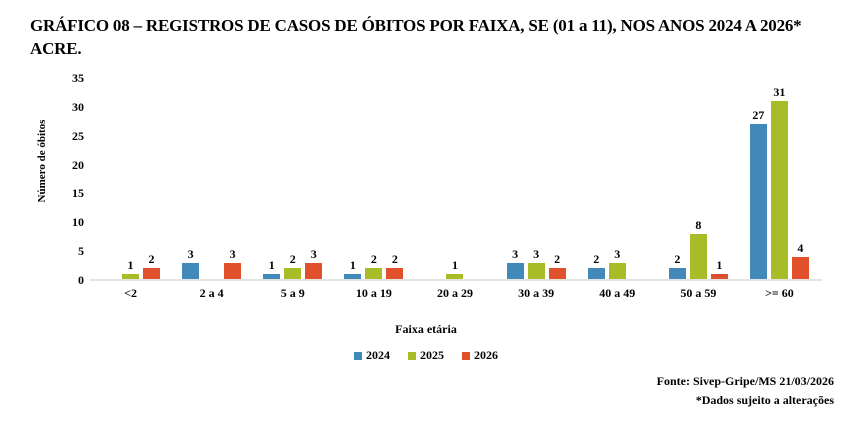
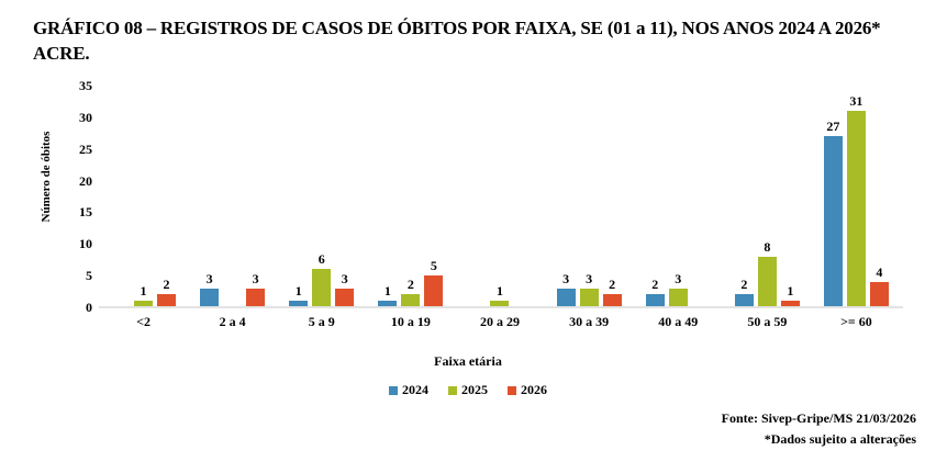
2025/5 a 9: 2 -> 6
2026/10 a 19: 2 -> 5
